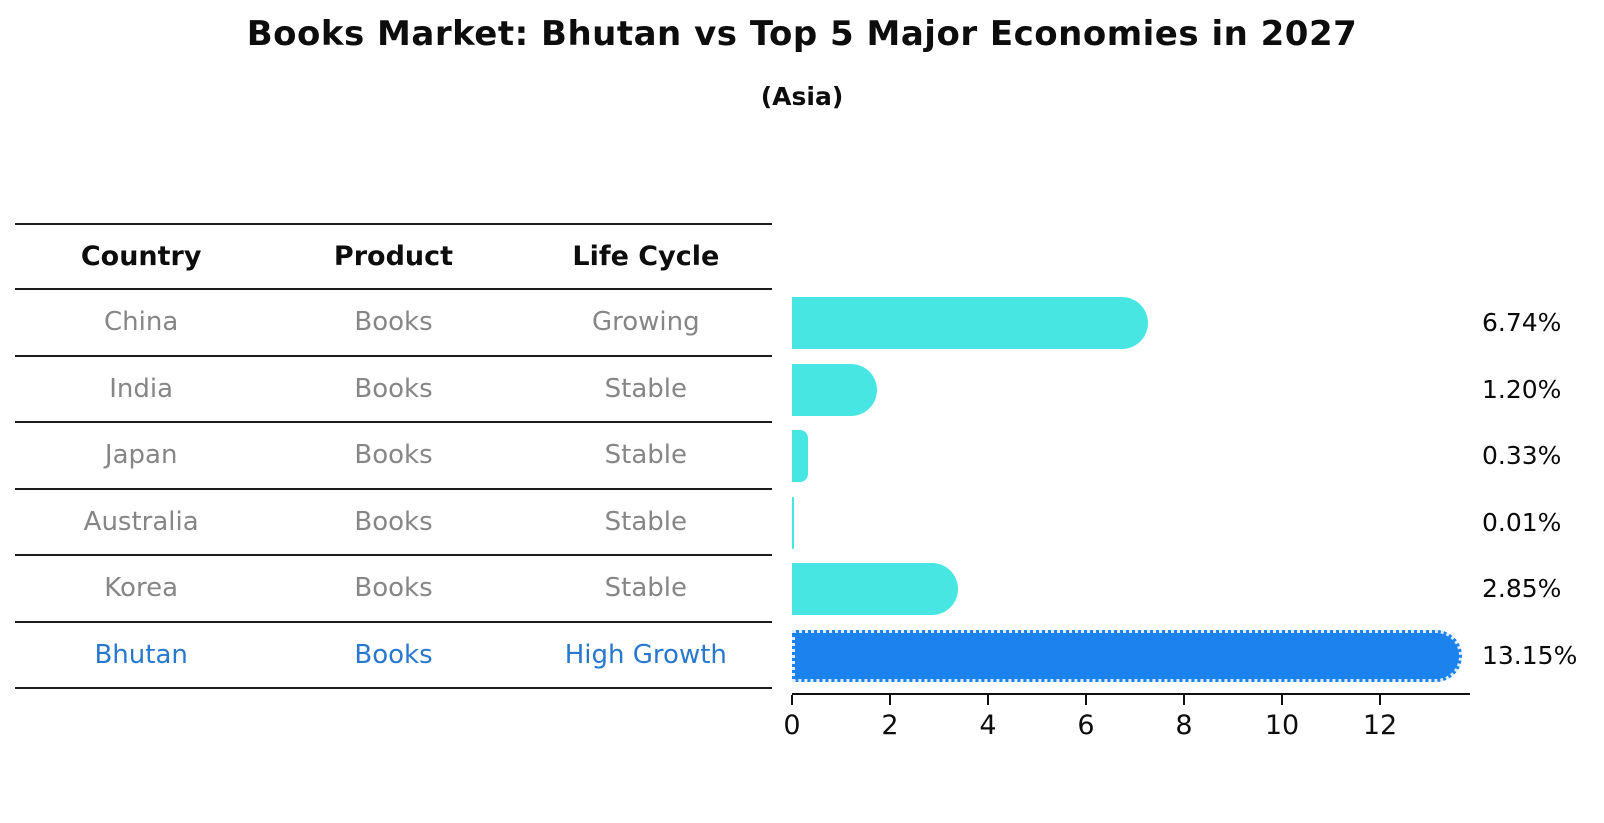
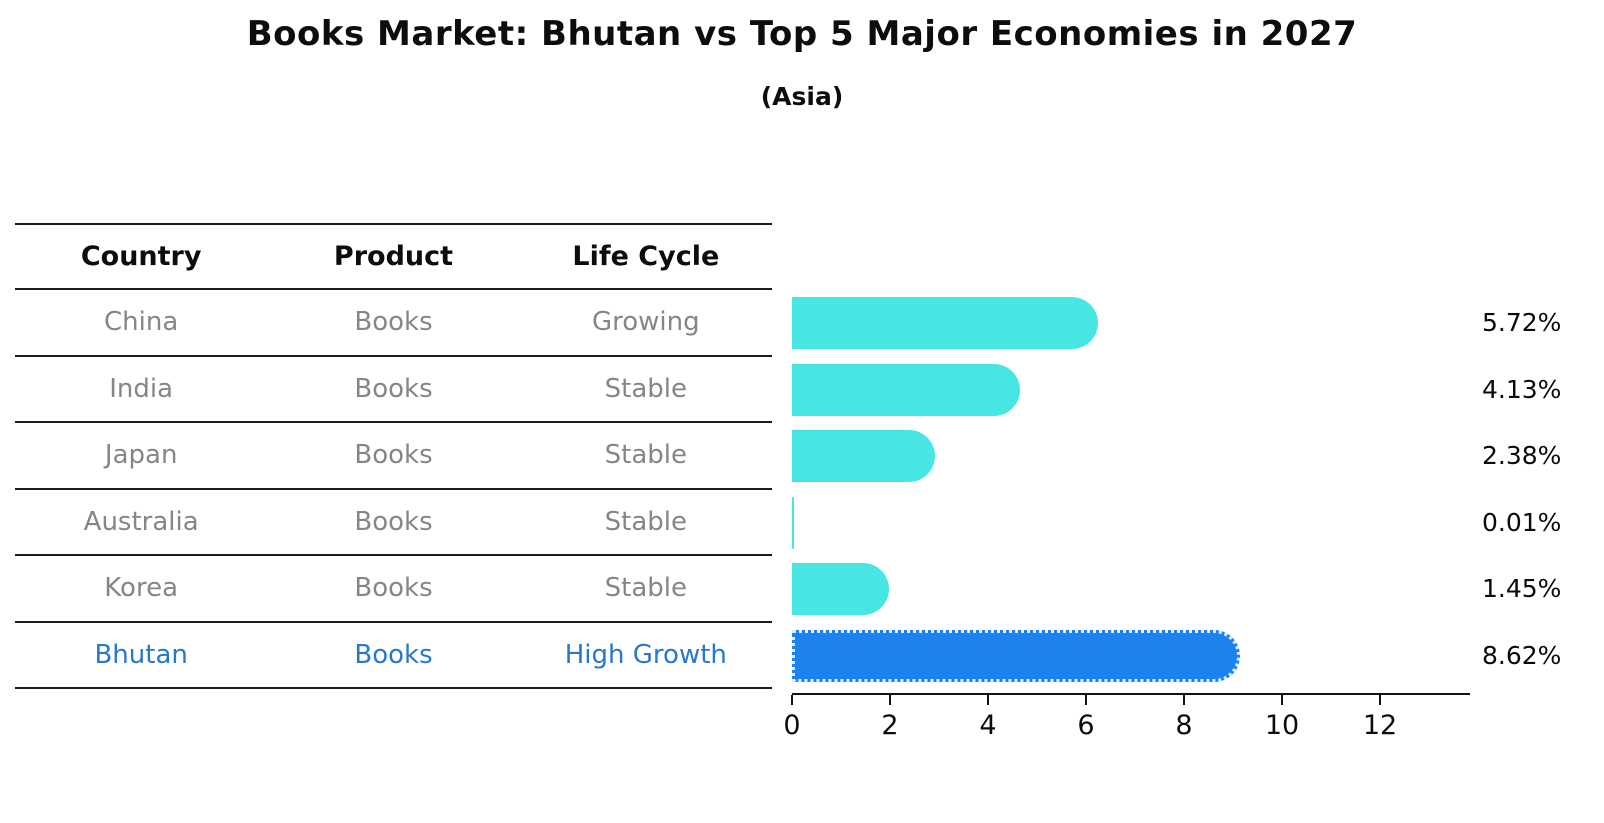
China: 6.74% -> 5.72%
India: 1.20% -> 4.13%
Japan: 0.33% -> 2.38%
Korea: 2.85% -> 1.45%
Bhutan: 13.15% -> 8.62%
